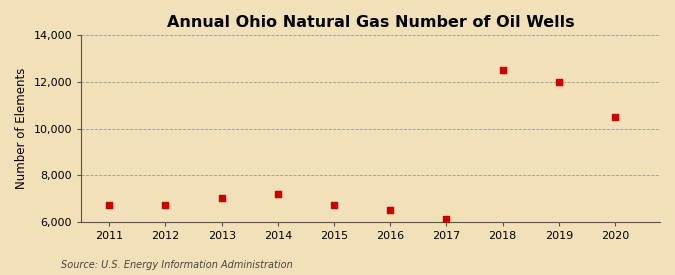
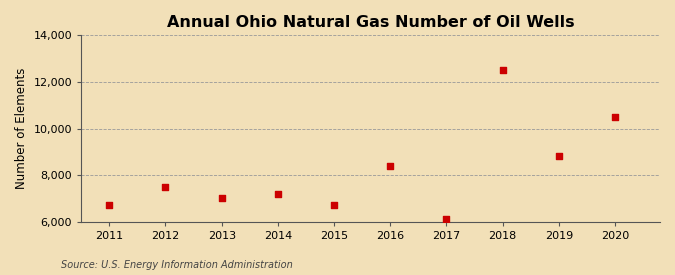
2012: 6,700 -> 7,500
2016: 6,500 -> 8,400
2019: 12,000 -> 8,800
